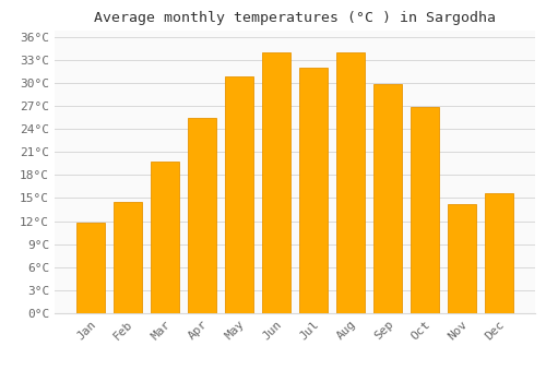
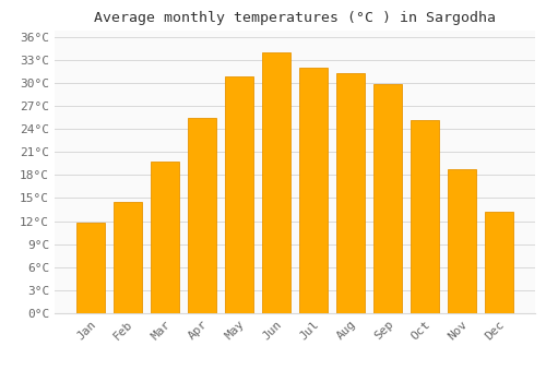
Aug: 34.0°C -> 31.2°C
Oct: 26.8°C -> 25.2°C
Nov: 14.2°C -> 18.8°C
Dec: 15.6°C -> 13.2°C
